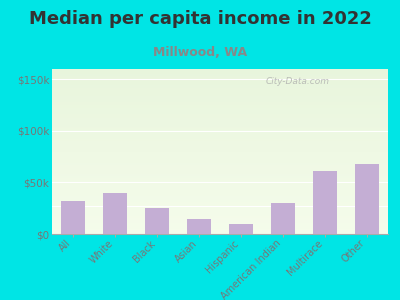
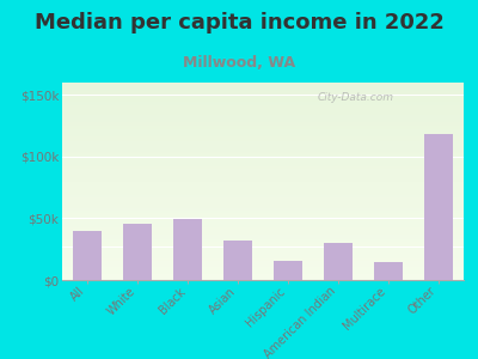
All: $32k -> $40k
White: $40k -> $46k
Black: $25k -> $49k
Asian: $15k -> $32k
Hispanic: $10k -> $16k
Multirace: $61k -> $15k
Other: $68k -> $118k
